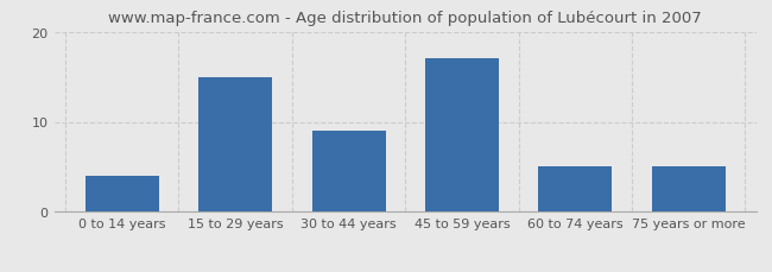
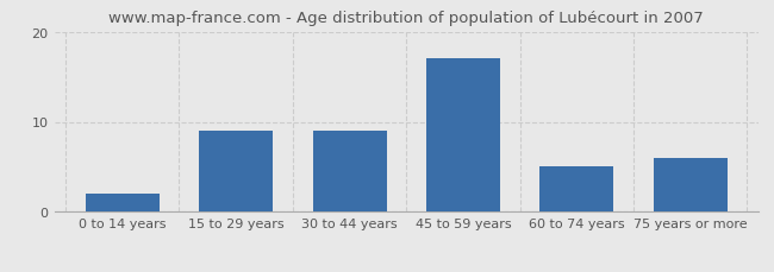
0 to 14 years: 4 -> 2
15 to 29 years: 15 -> 9
75 years or more: 5 -> 6
